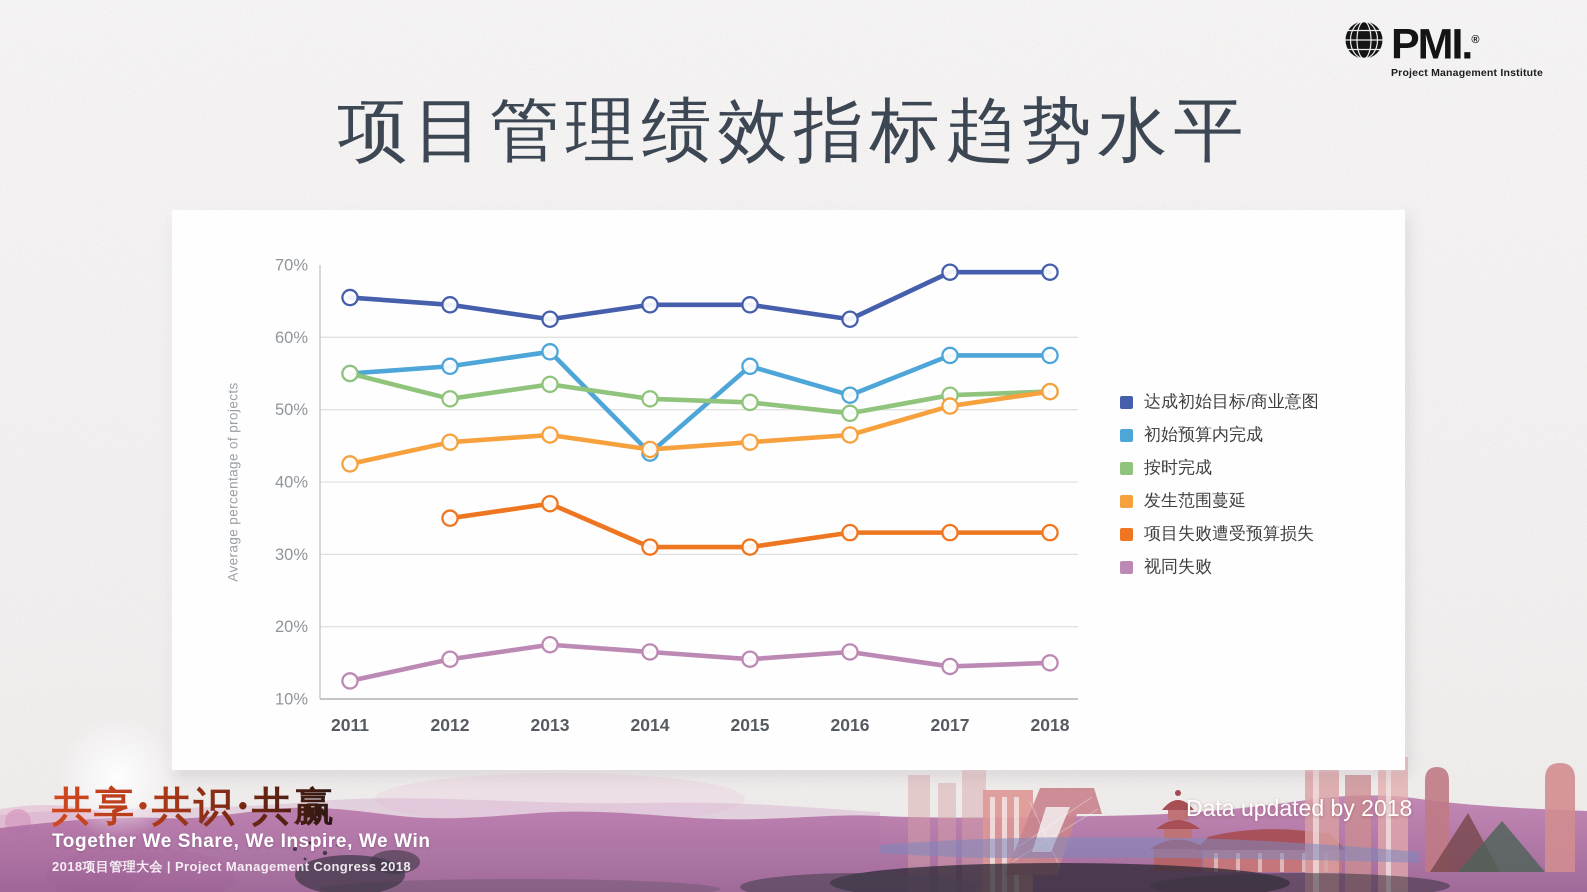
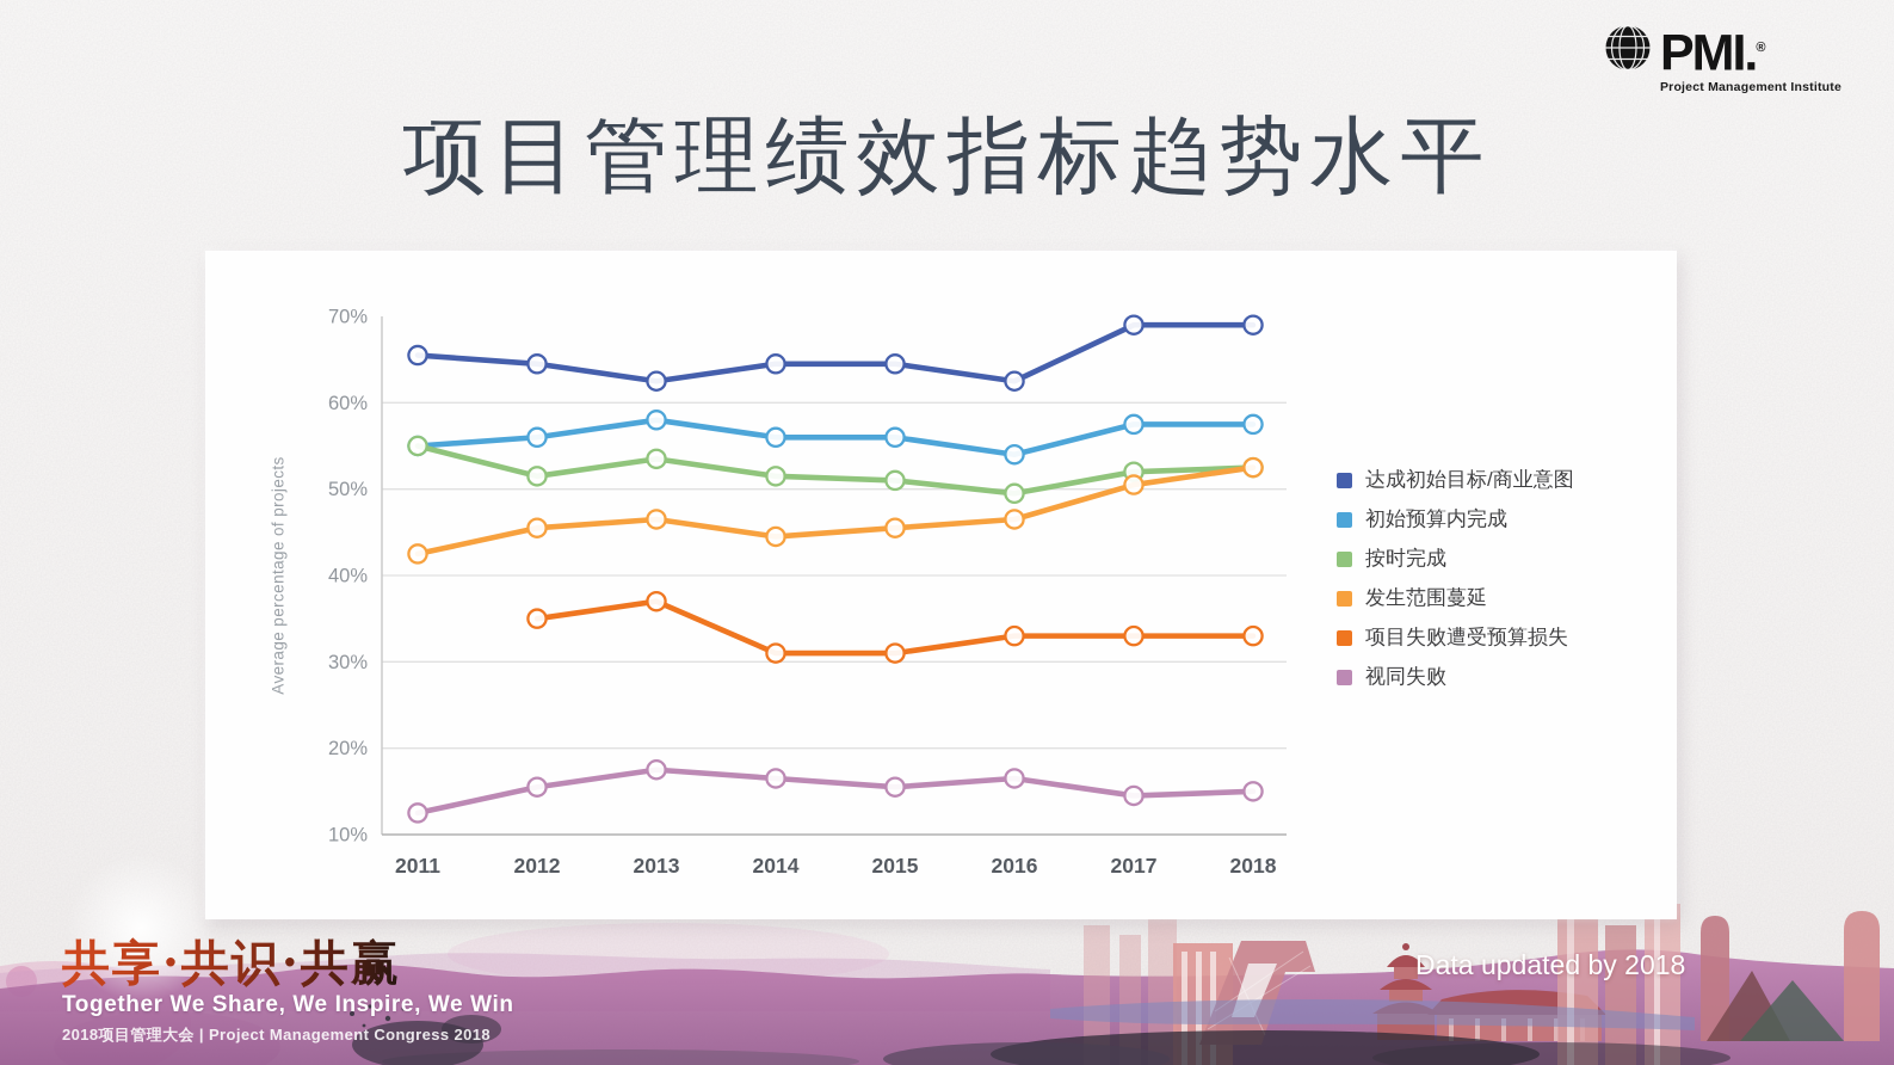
初始预算内完成/2014: 44% -> 56%
初始预算内完成/2016: 52% -> 54%
